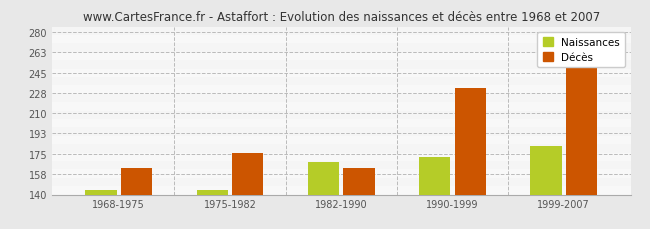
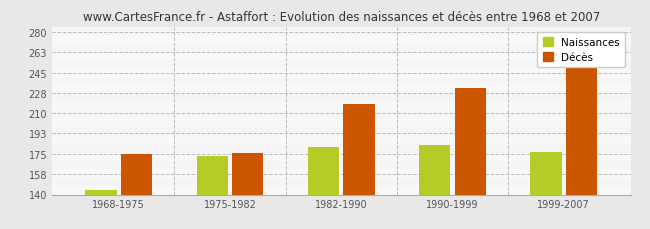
Décès/1968-1975: 163 -> 175
Naissances/1975-1982: 144 -> 173
Naissances/1982-1990: 168 -> 181
Décès/1982-1990: 163 -> 218
Naissances/1990-1999: 172 -> 183
Naissances/1999-2007: 182 -> 177
